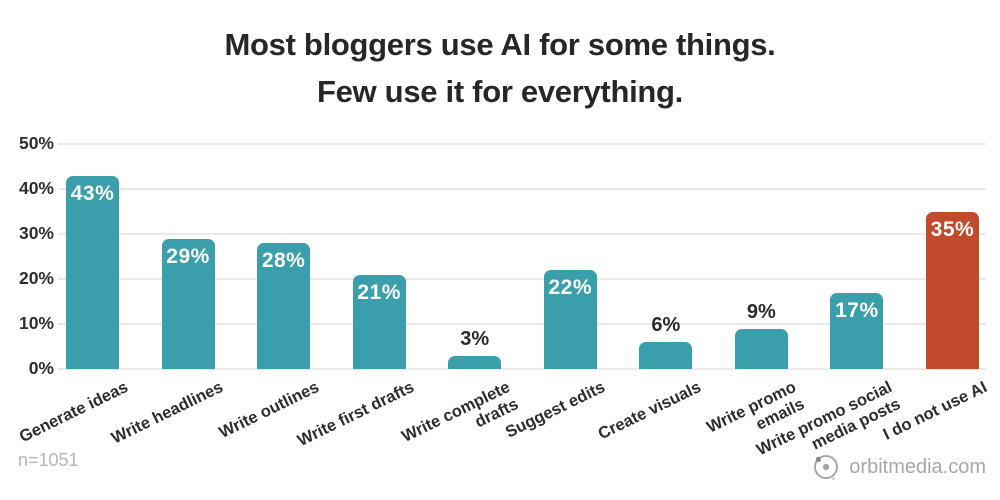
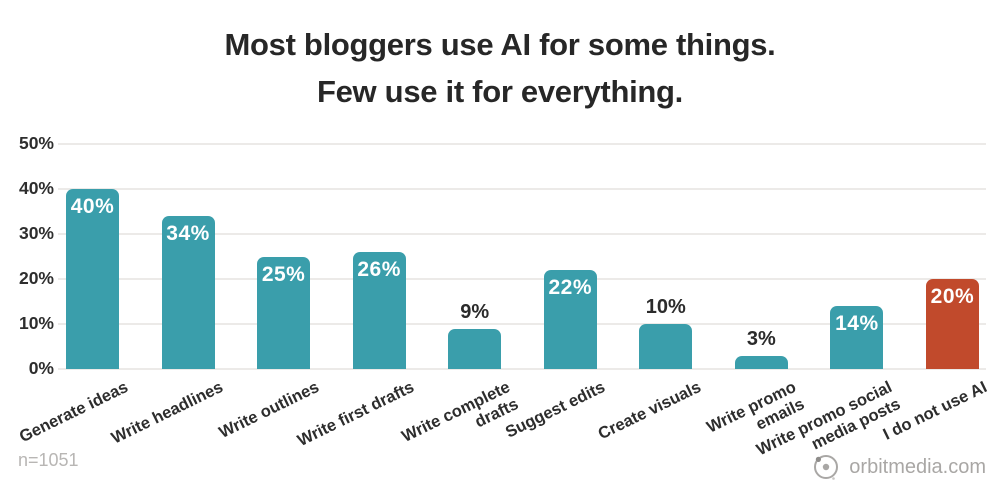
Generate ideas: 43% -> 40%
Write headlines: 29% -> 34%
Write outlines: 28% -> 25%
Write first drafts: 21% -> 26%
Write complete drafts: 3% -> 9%
Create visuals: 6% -> 10%
Write promo emails: 9% -> 3%
Write promo social media posts: 17% -> 14%
I do not use AI: 35% -> 20%
